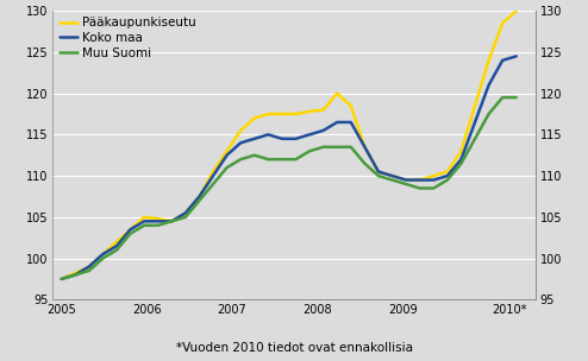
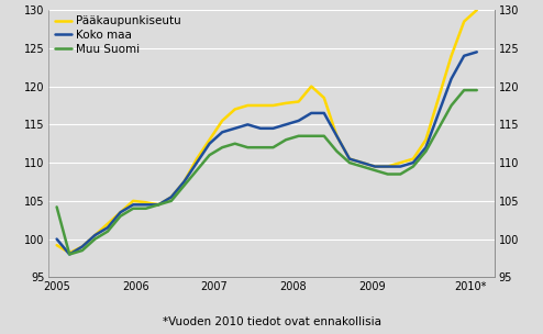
Pääkaupunkiseutu/2005: 97.5 -> 99.2
Koko maa/2005: 97.5 -> 100.0
Muu Suomi/2005: 97.5 -> 104.2
